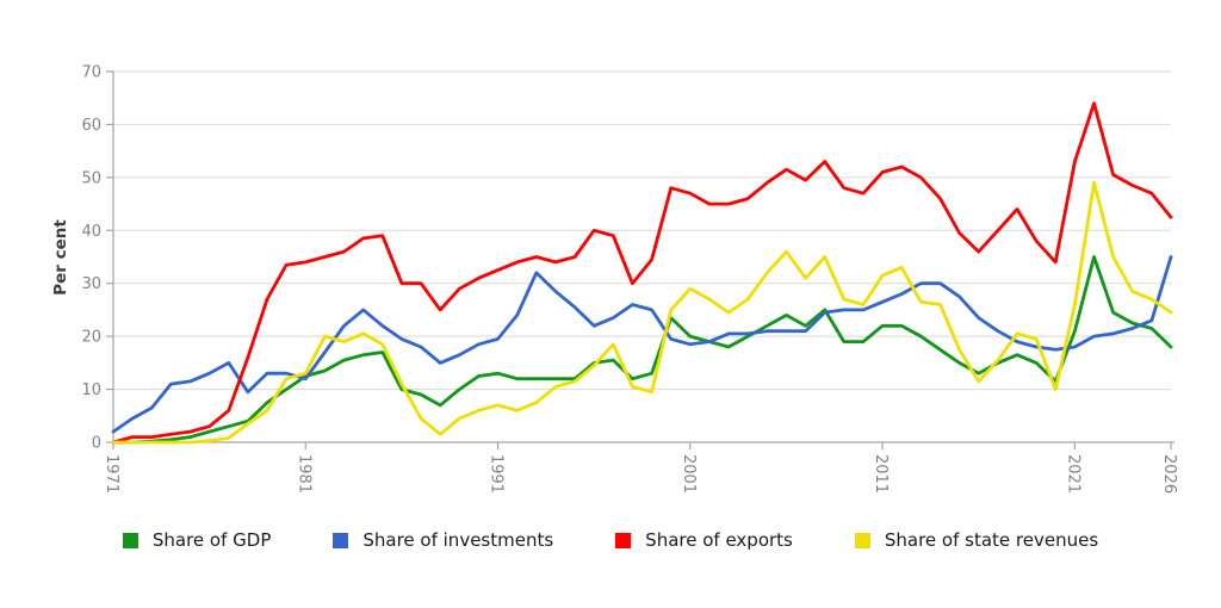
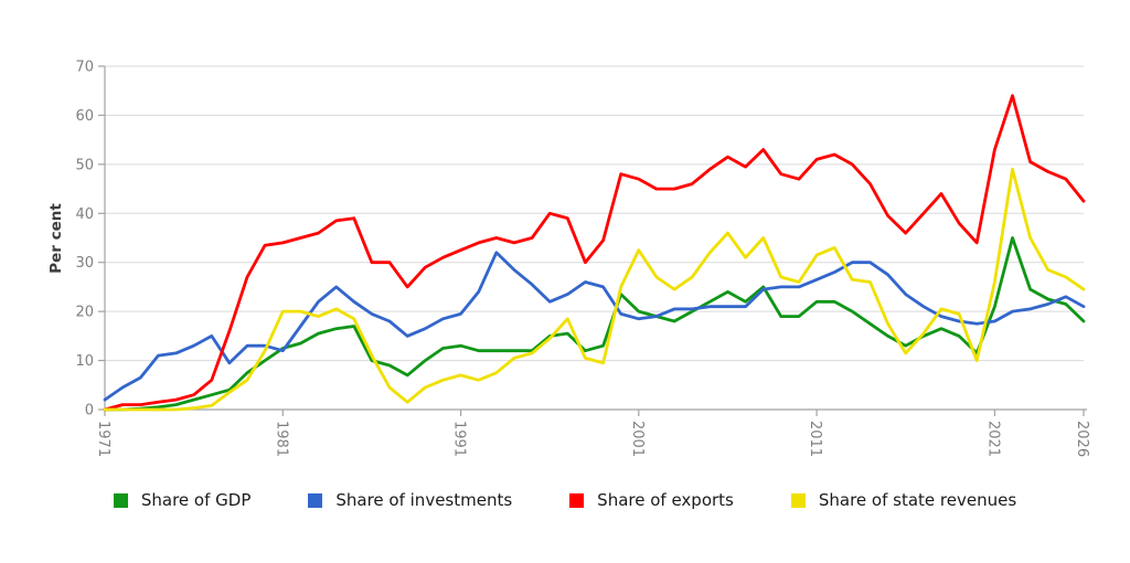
Share of state revenues/1981: 13 -> 20
Share of state revenues/2001: 29 -> 32
Share of investments/2026: 35 -> 21
